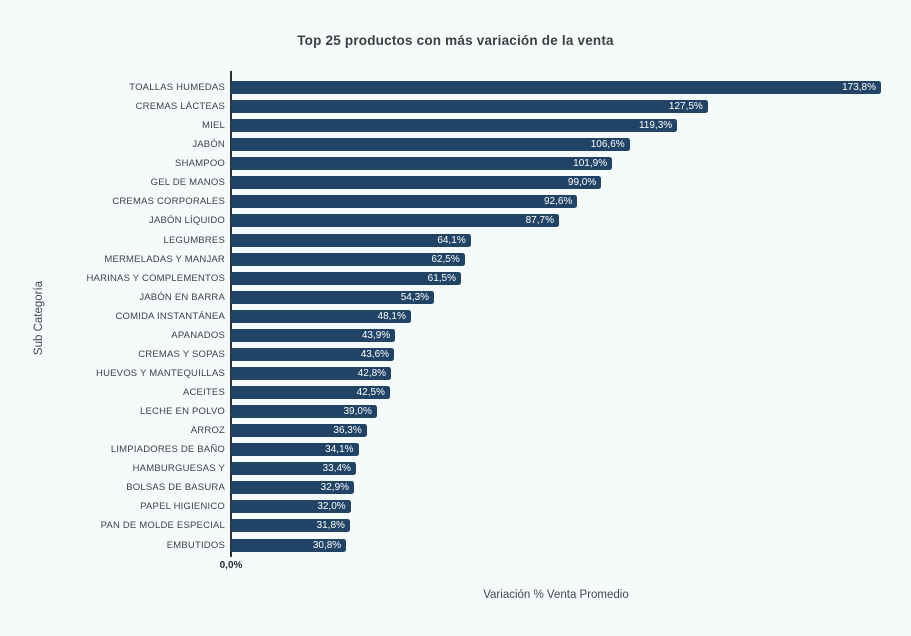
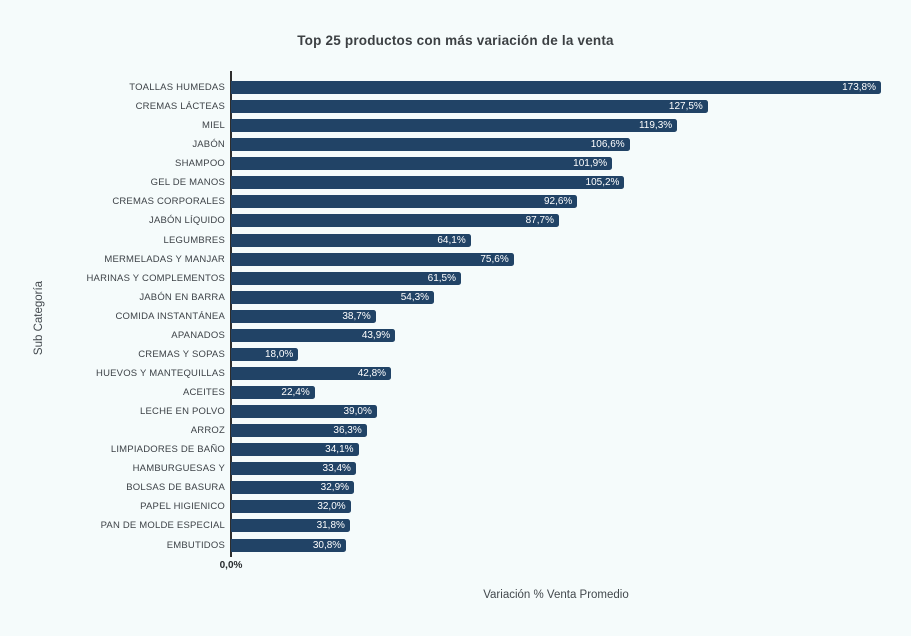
GEL DE MANOS: 99,0% -> 105,2%
MERMELADAS Y MANJAR: 62,5% -> 75,6%
COMIDA INSTANTÁNEA: 48,1% -> 38,7%
CREMAS Y SOPAS: 43,6% -> 18,0%
ACEITES: 42,5% -> 22,4%
